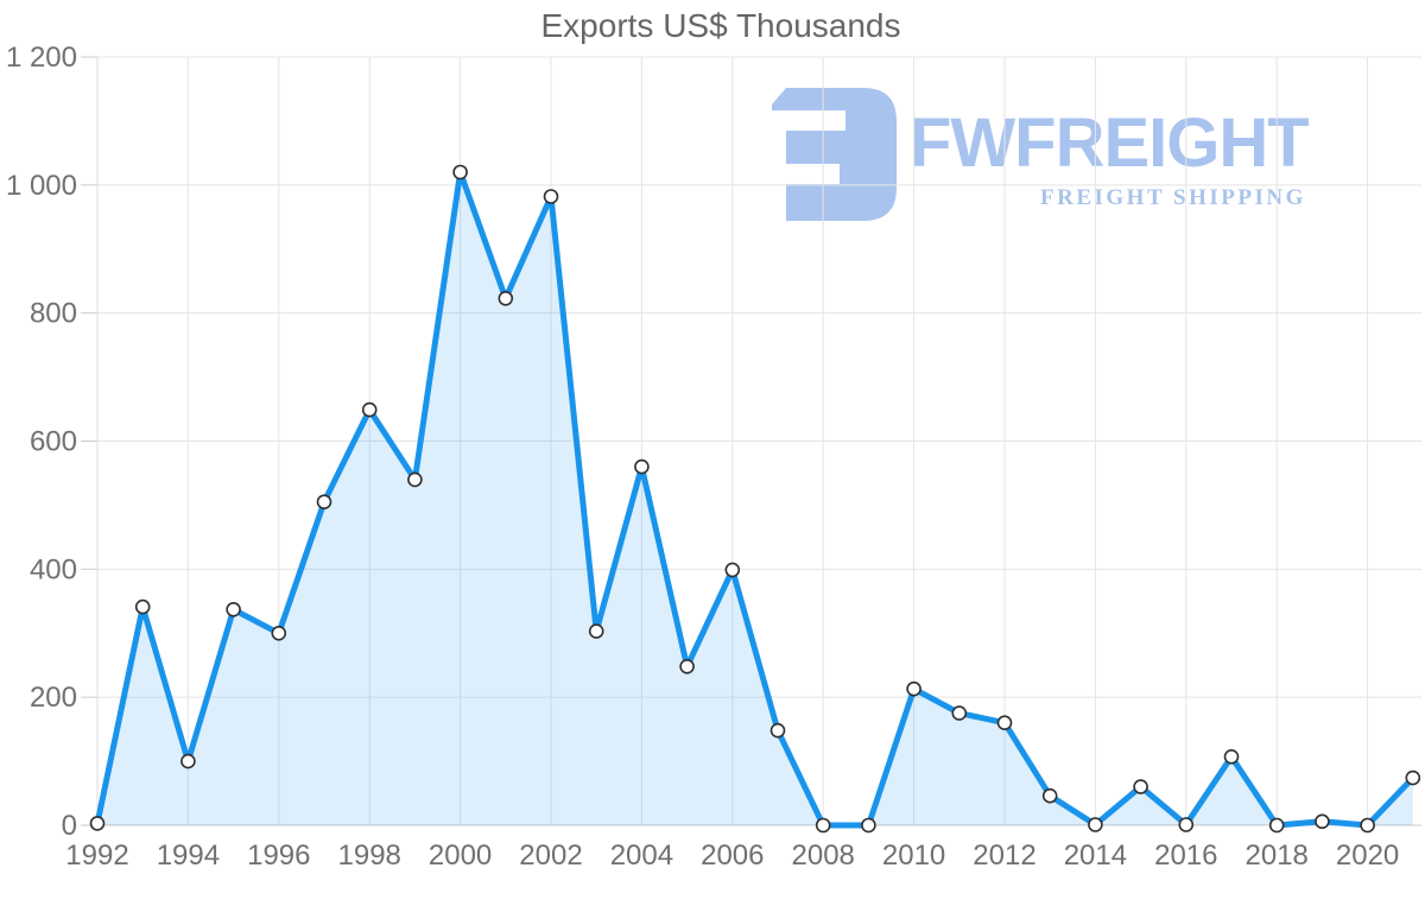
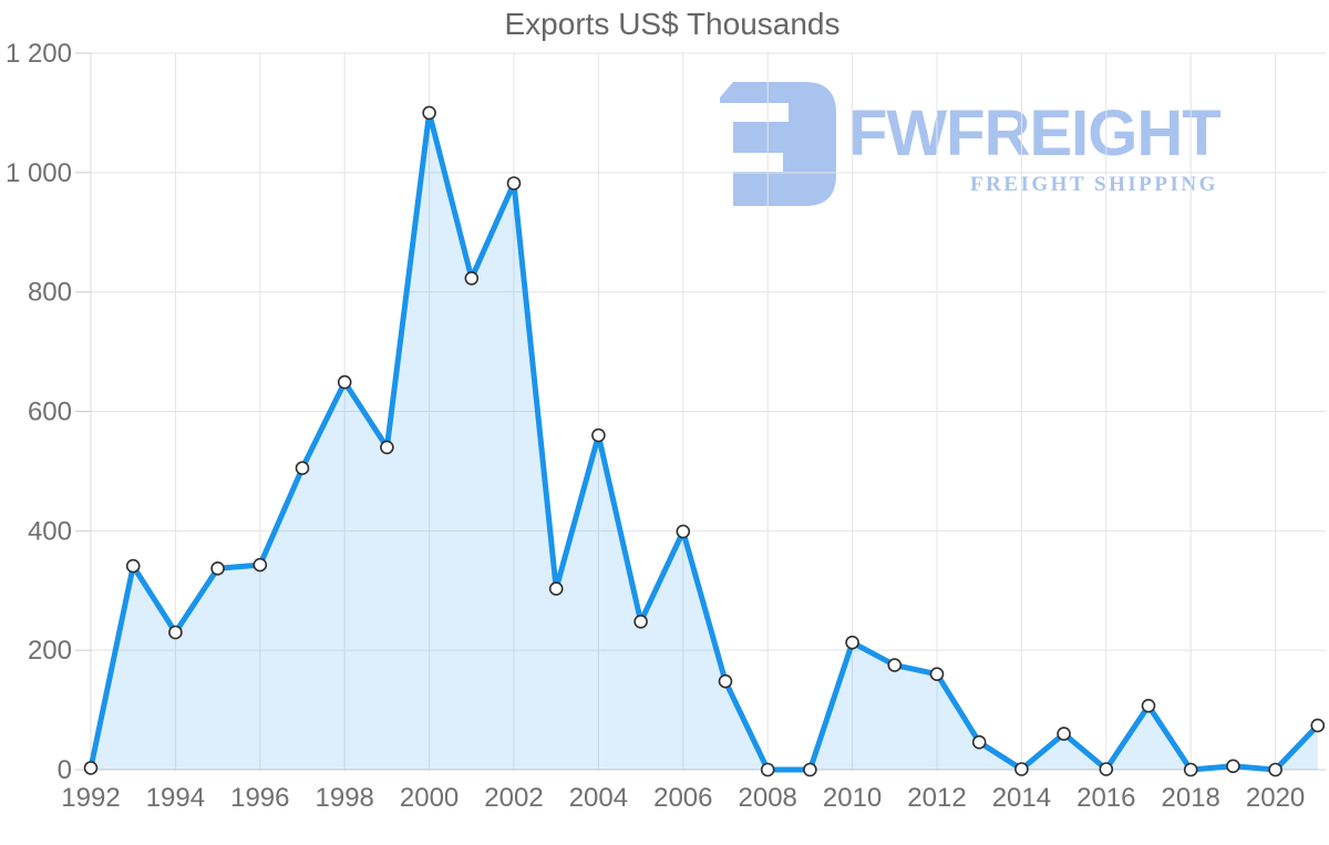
1994: 100 -> 230
1996: 300 -> 340
2000: 1020 -> 1100
